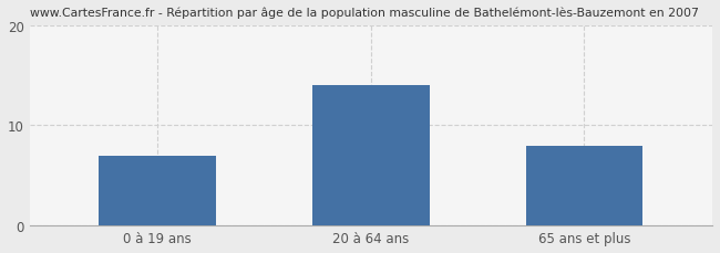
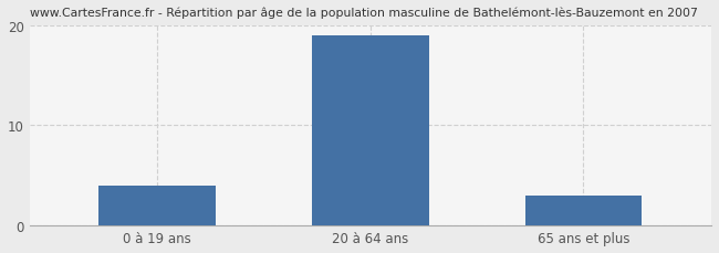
0 à 19 ans: 7 -> 4
20 à 64 ans: 14 -> 19
65 ans et plus: 8 -> 3
